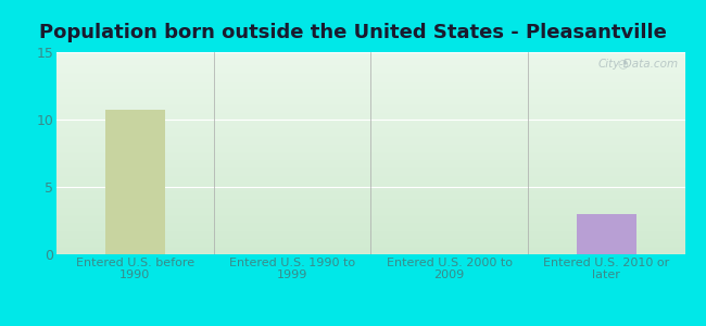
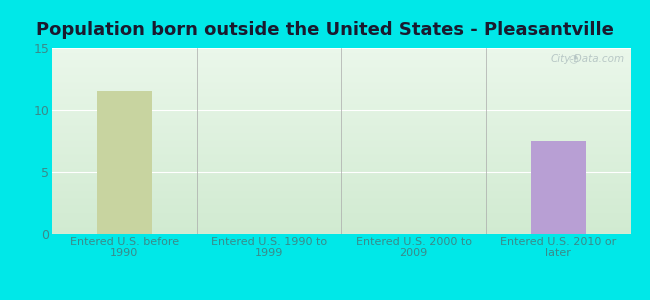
Entered U.S. before 1990: 10.7 -> 11.5
Entered U.S. 2010 or later: 3.0 -> 7.5
